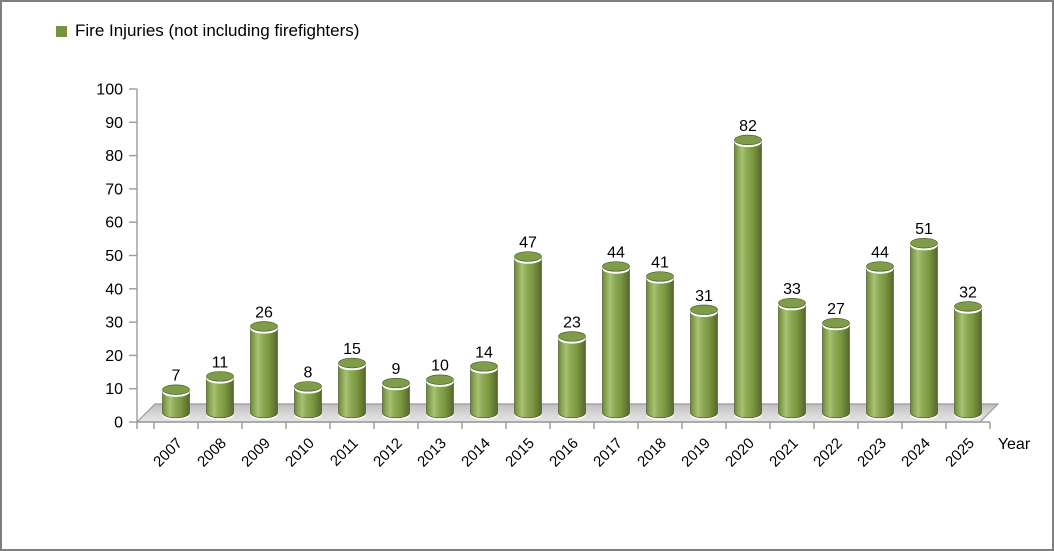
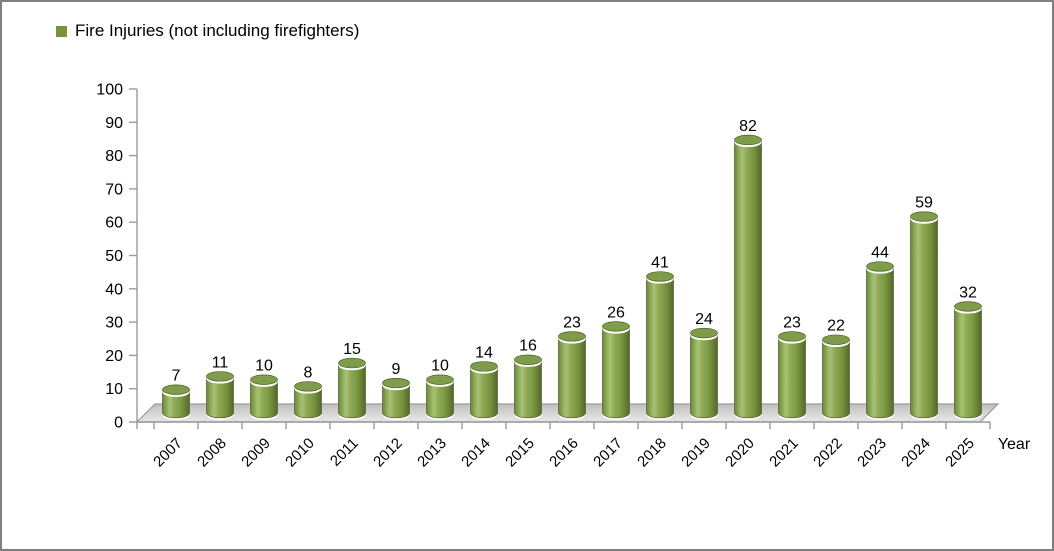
2009: 26 -> 10
2015: 47 -> 16
2017: 44 -> 26
2019: 31 -> 24
2021: 33 -> 23
2022: 27 -> 22
2024: 51 -> 59
